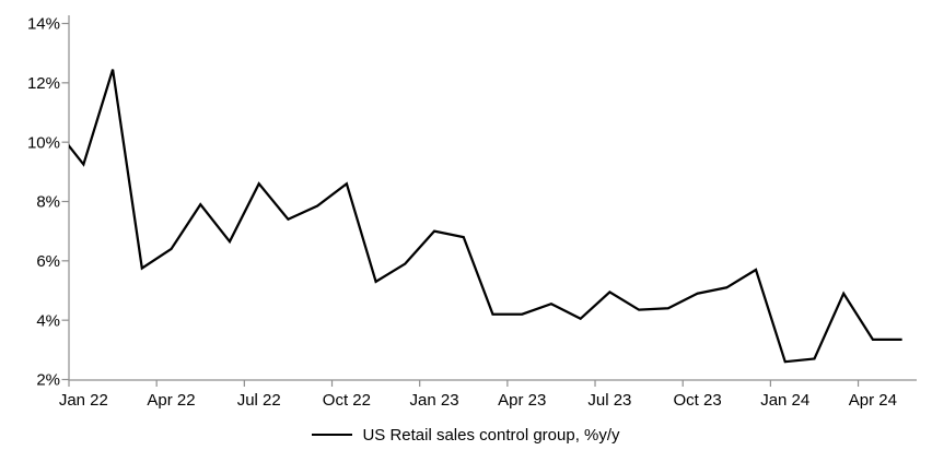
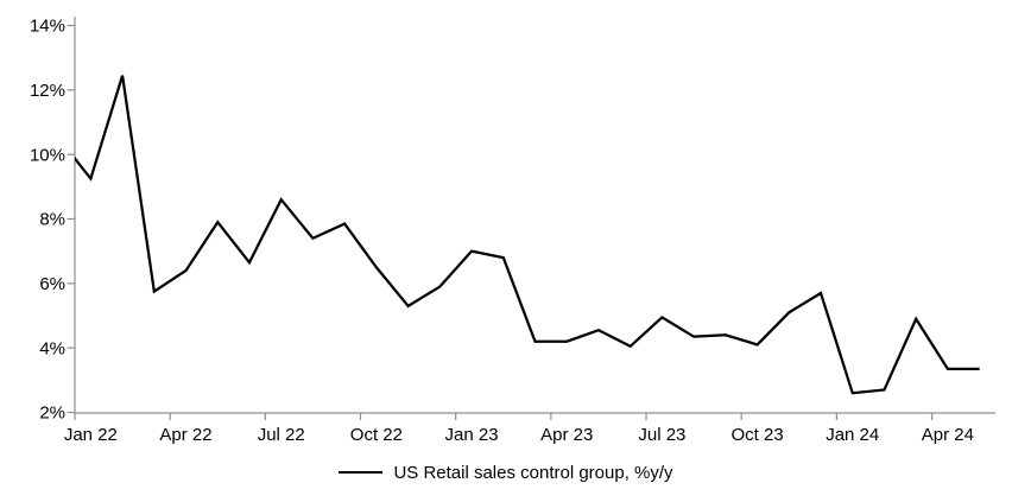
Oct 22: 8.6% -> 6.5%
Oct 23: 4.9% -> 4.1%
